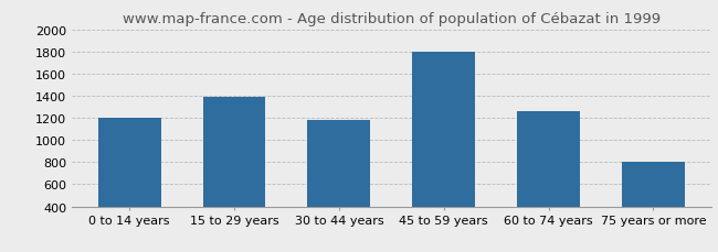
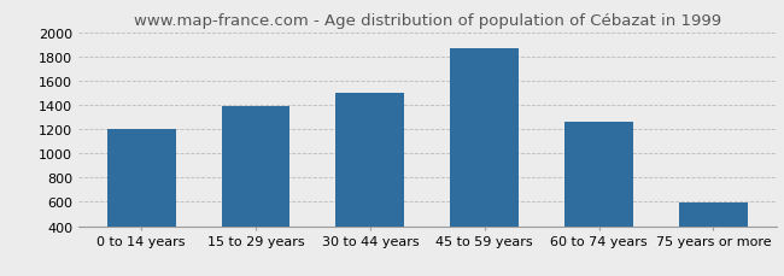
30 to 44 years: 1180 -> 1500
45 to 59 years: 1800 -> 1860
75 years or more: 800 -> 600
